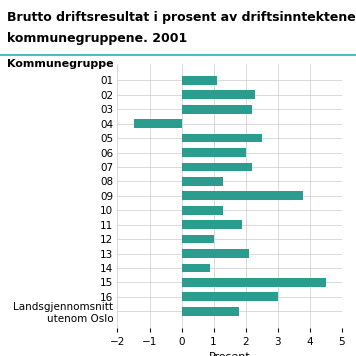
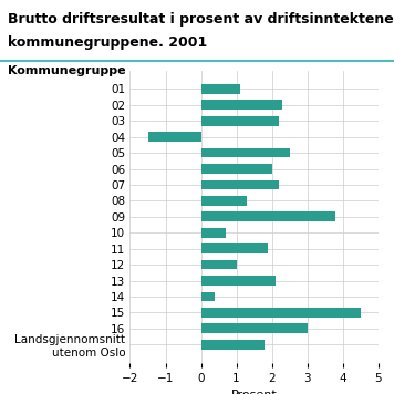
10: 1.3 -> 0.7
14: 0.9 -> 0.4
